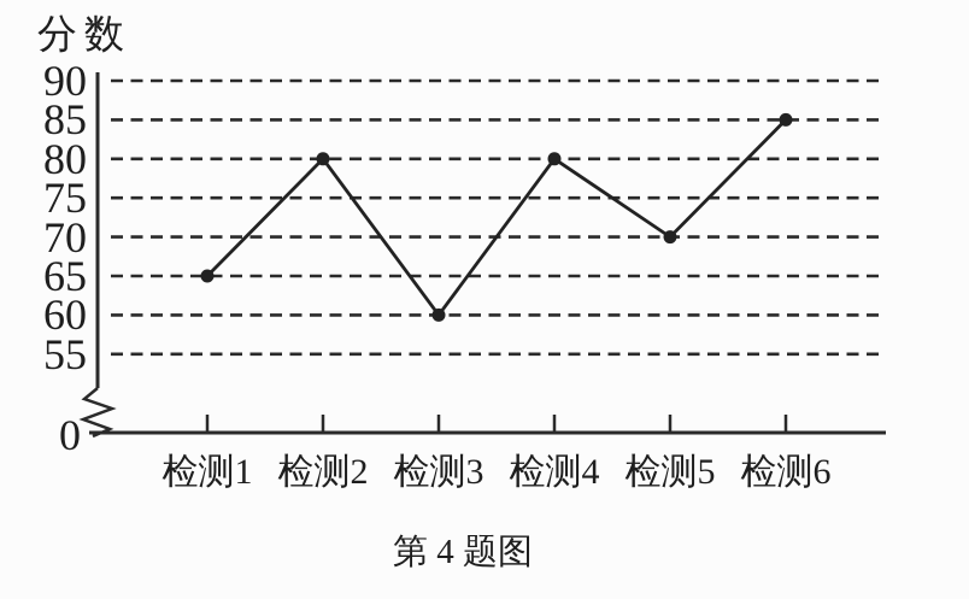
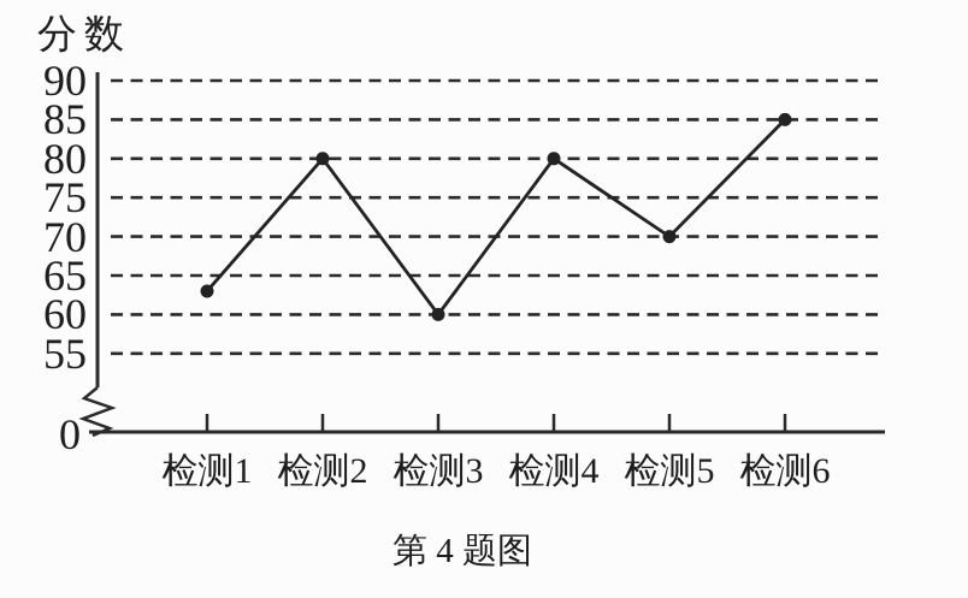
检测1: 65 -> 63
